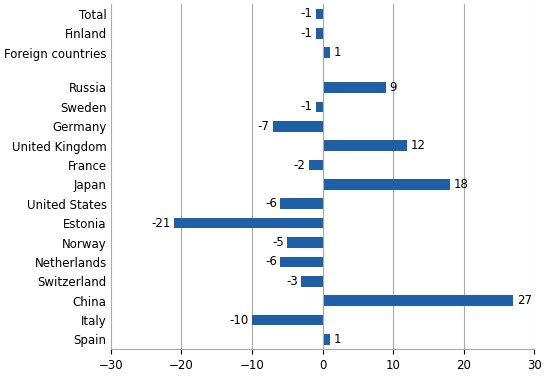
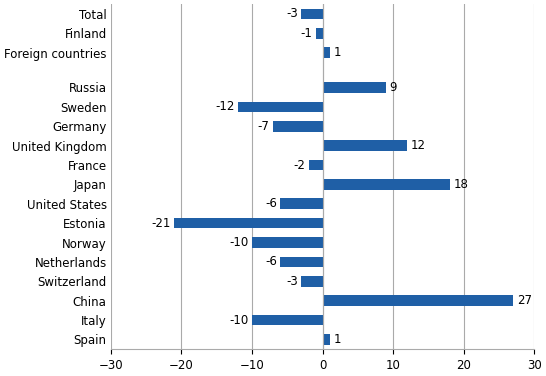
Total: -1 -> -3
Sweden: -1 -> -12
Norway: -5 -> -10
